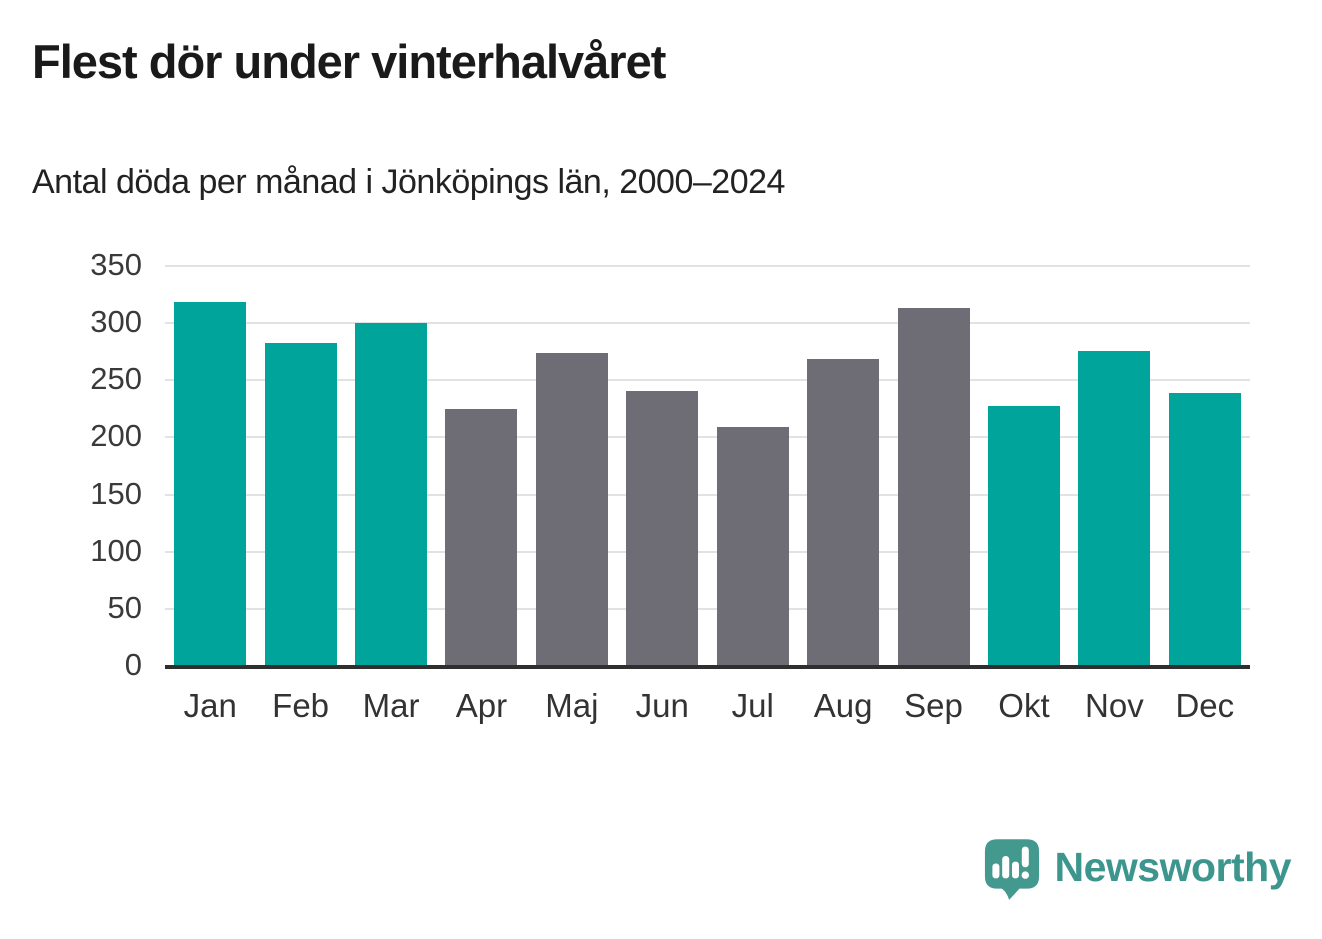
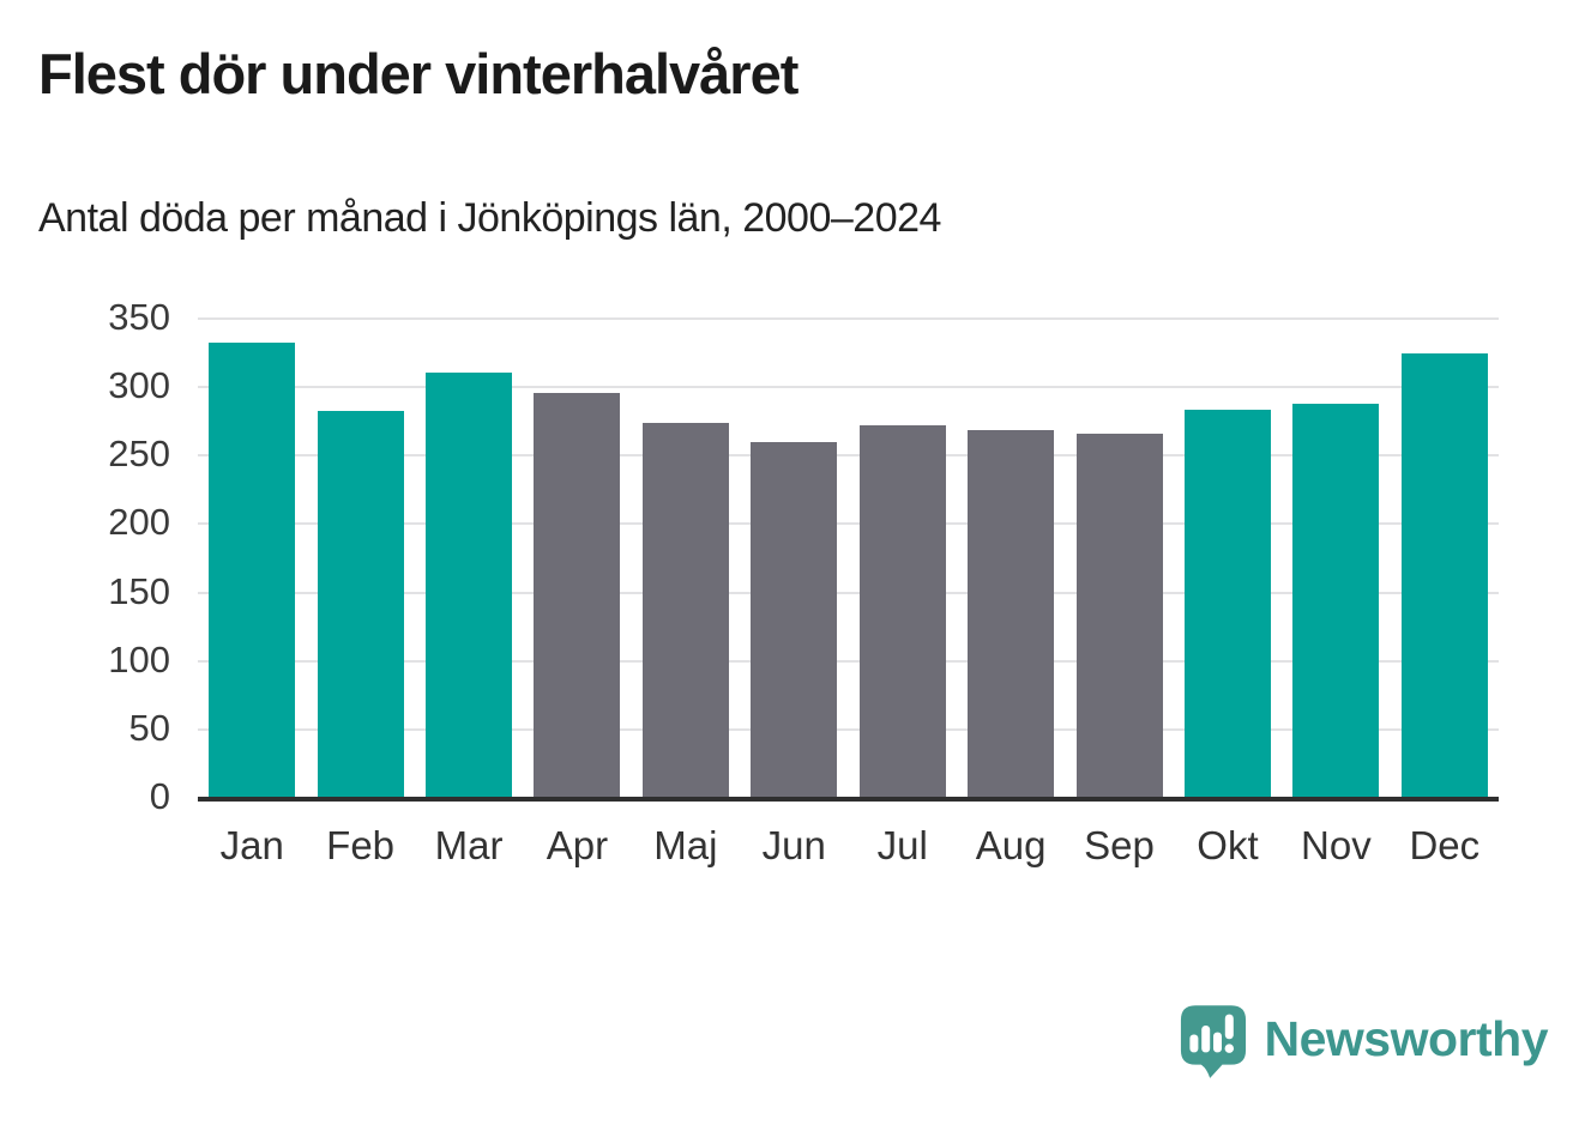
Jan: 318 -> 332
Mar: 299 -> 310
Apr: 224 -> 295
Jun: 240 -> 259
Jul: 208 -> 271
Sep: 312 -> 265
Okt: 227 -> 283
Nov: 275 -> 287
Dec: 238 -> 324
